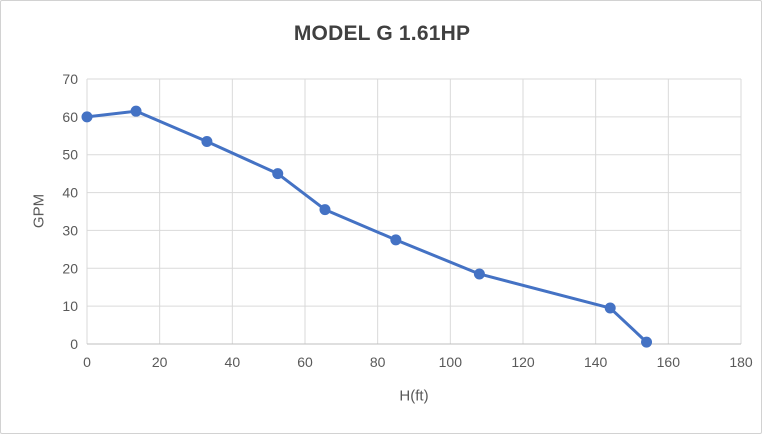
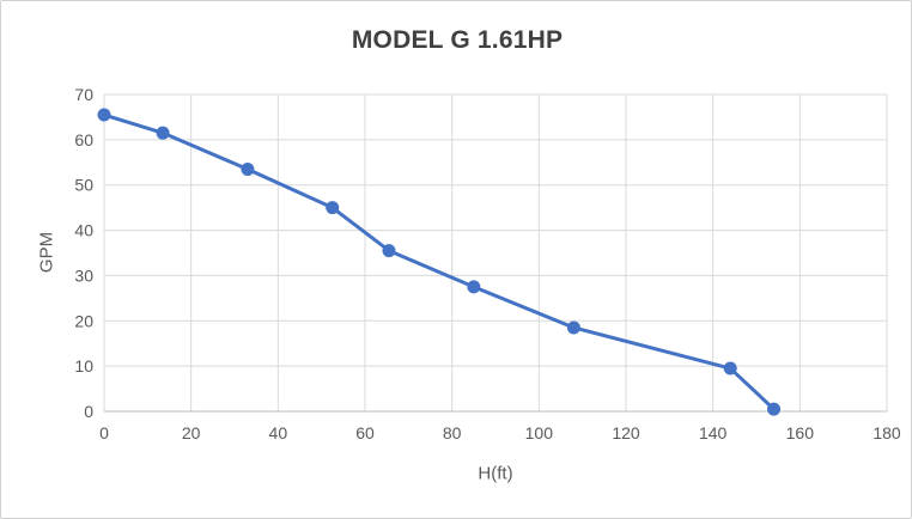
0: 60 -> 66
